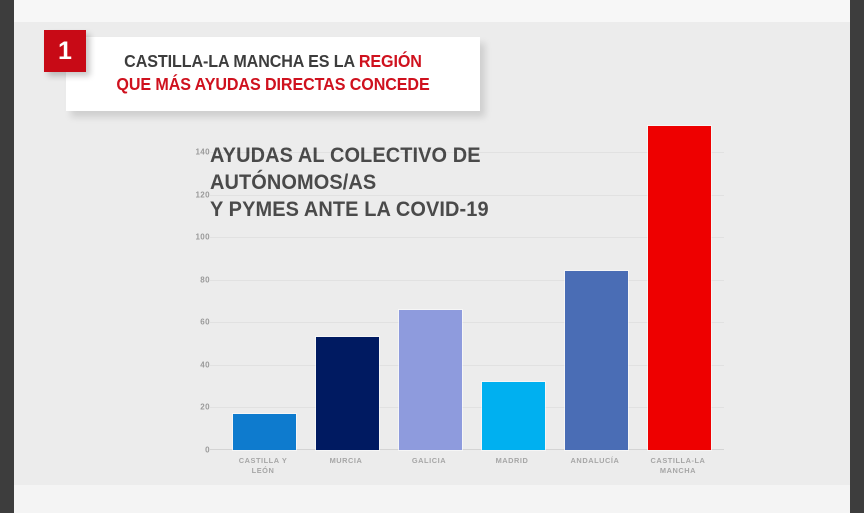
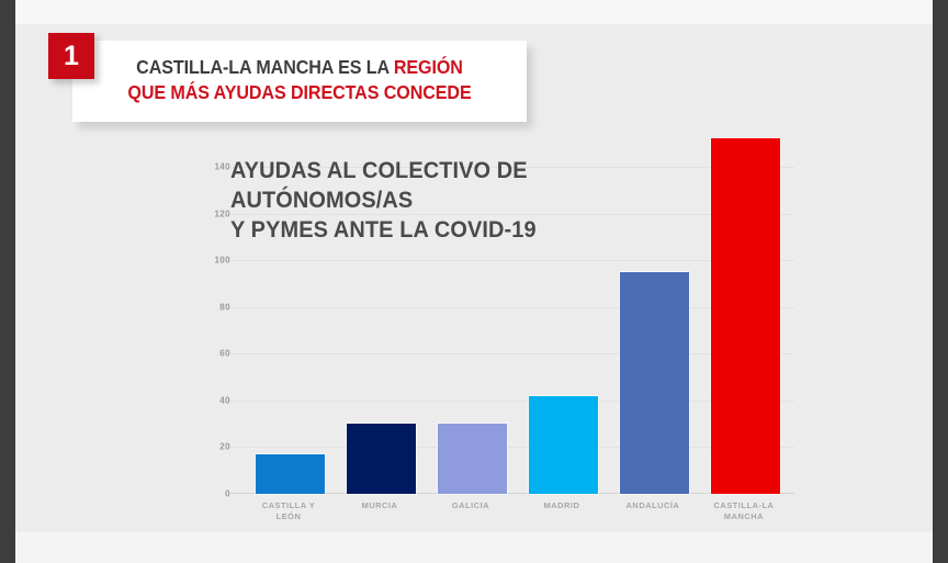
MURCIA: 53 -> 30
GALICIA: 66 -> 30
MADRID: 32 -> 42
ANDALUCÍA: 84 -> 95
